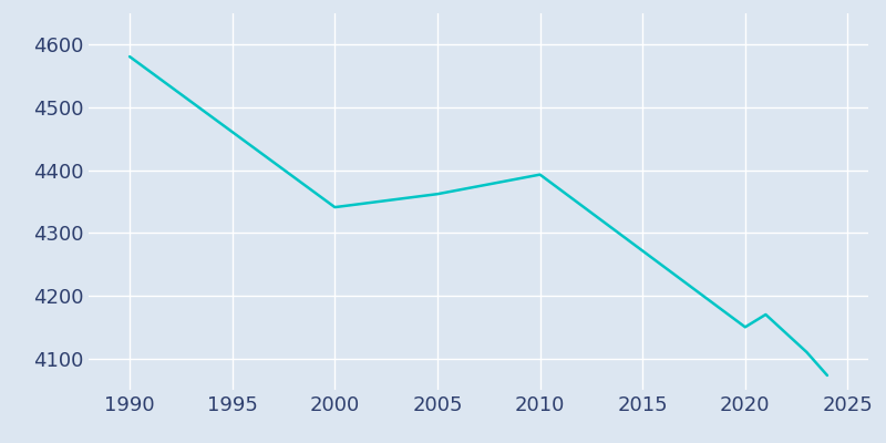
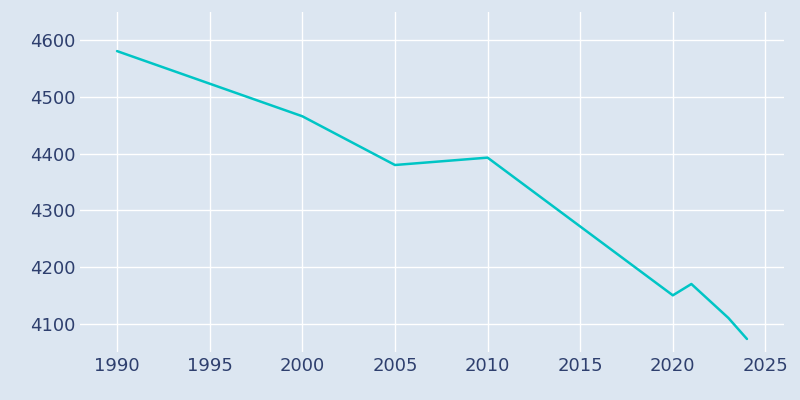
2000: 4341 -> 4466
2005: 4362 -> 4380
